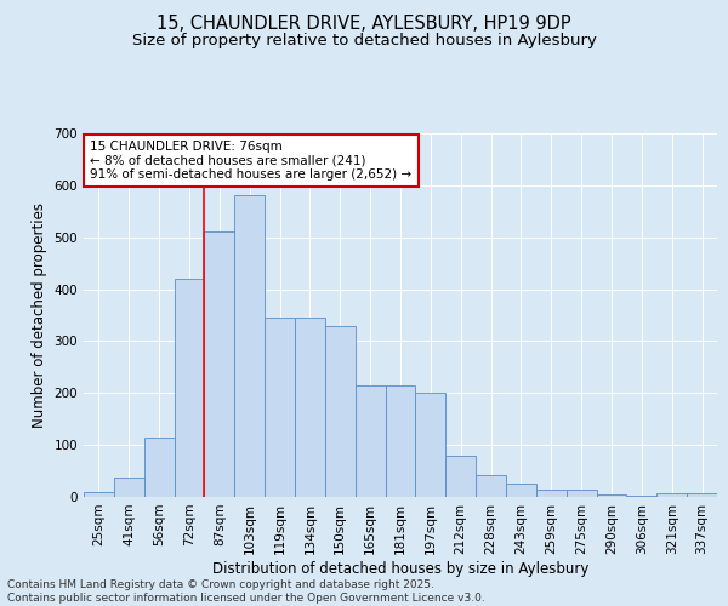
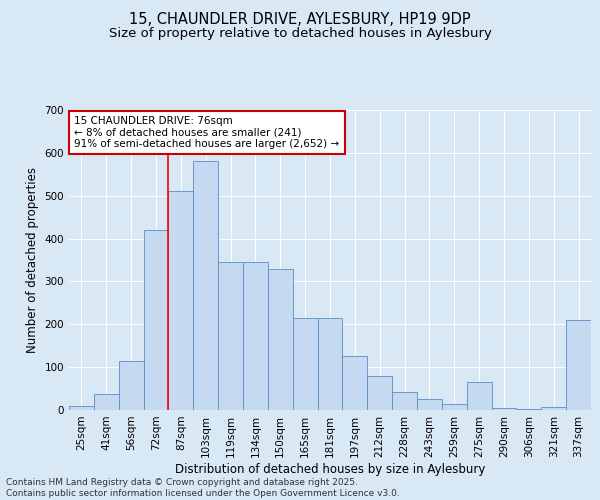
197sqm: 200 -> 125
275sqm: 14 -> 65
337sqm: 7 -> 210
